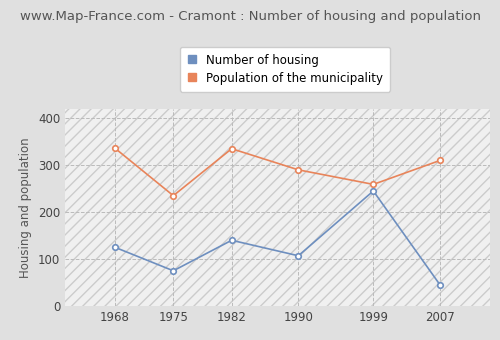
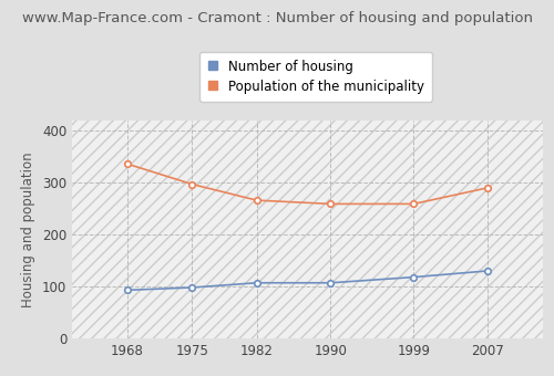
Number of housing/1968: 125 -> 93
Number of housing/1975: 75 -> 98
Population of the municipality/1975: 235 -> 297
Number of housing/1982: 140 -> 107
Population of the municipality/1982: 335 -> 266
Population of the municipality/1990: 290 -> 259
Number of housing/1999: 245 -> 118
Number of housing/2007: 45 -> 130
Population of the municipality/2007: 310 -> 290
